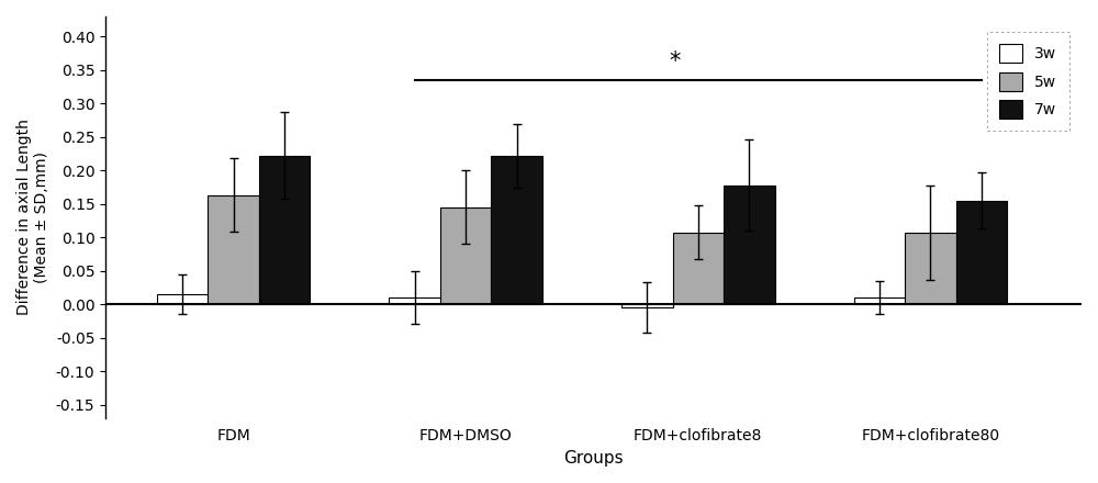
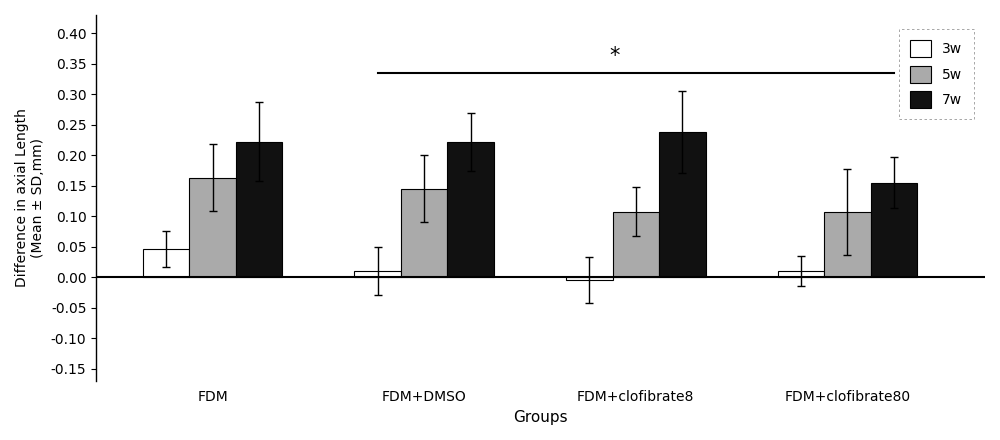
3w/FDM: 0.015 -> 0.046
7w/FDM+clofibrate8: 0.178 -> 0.238
